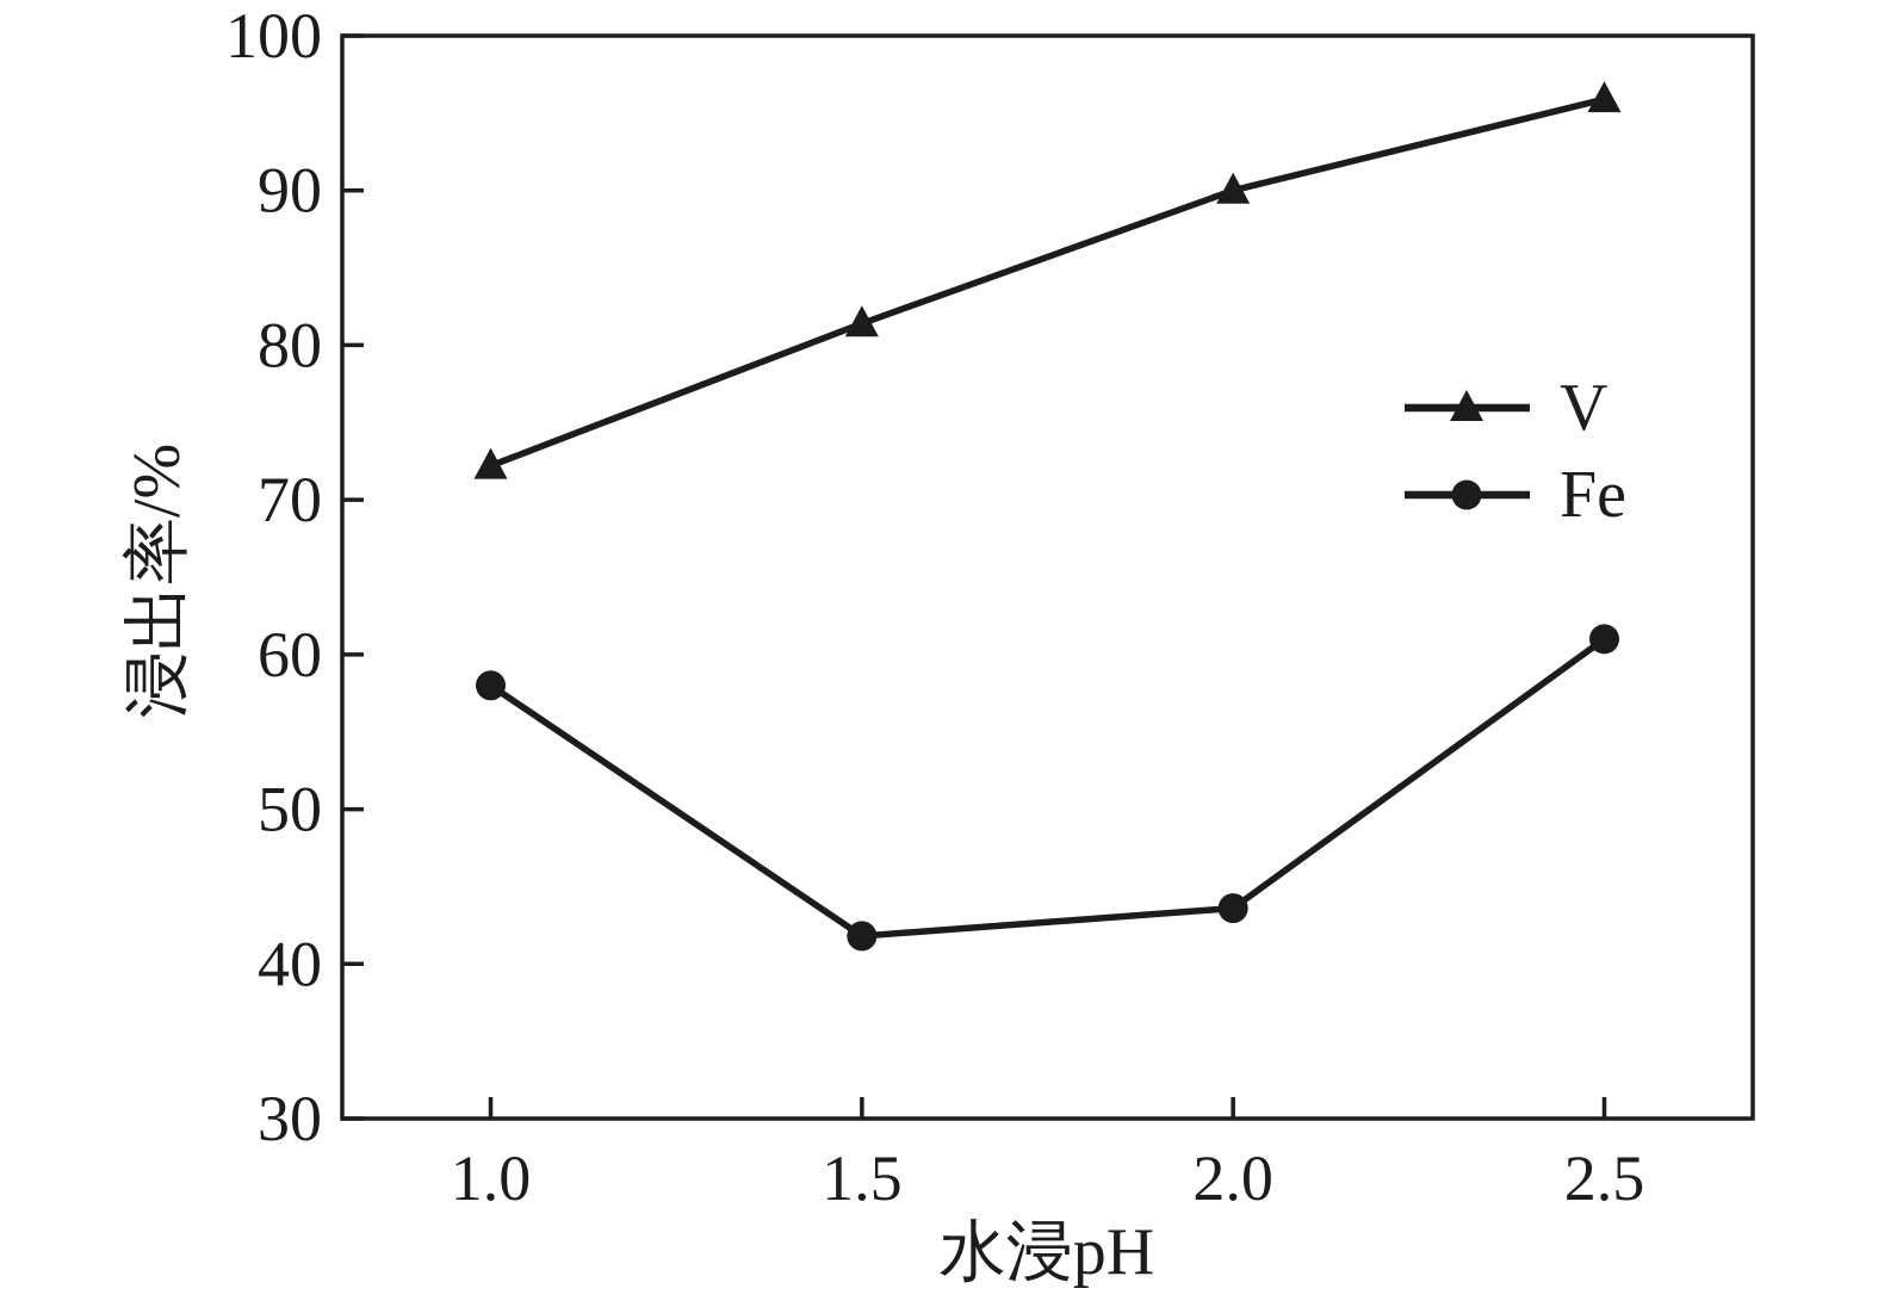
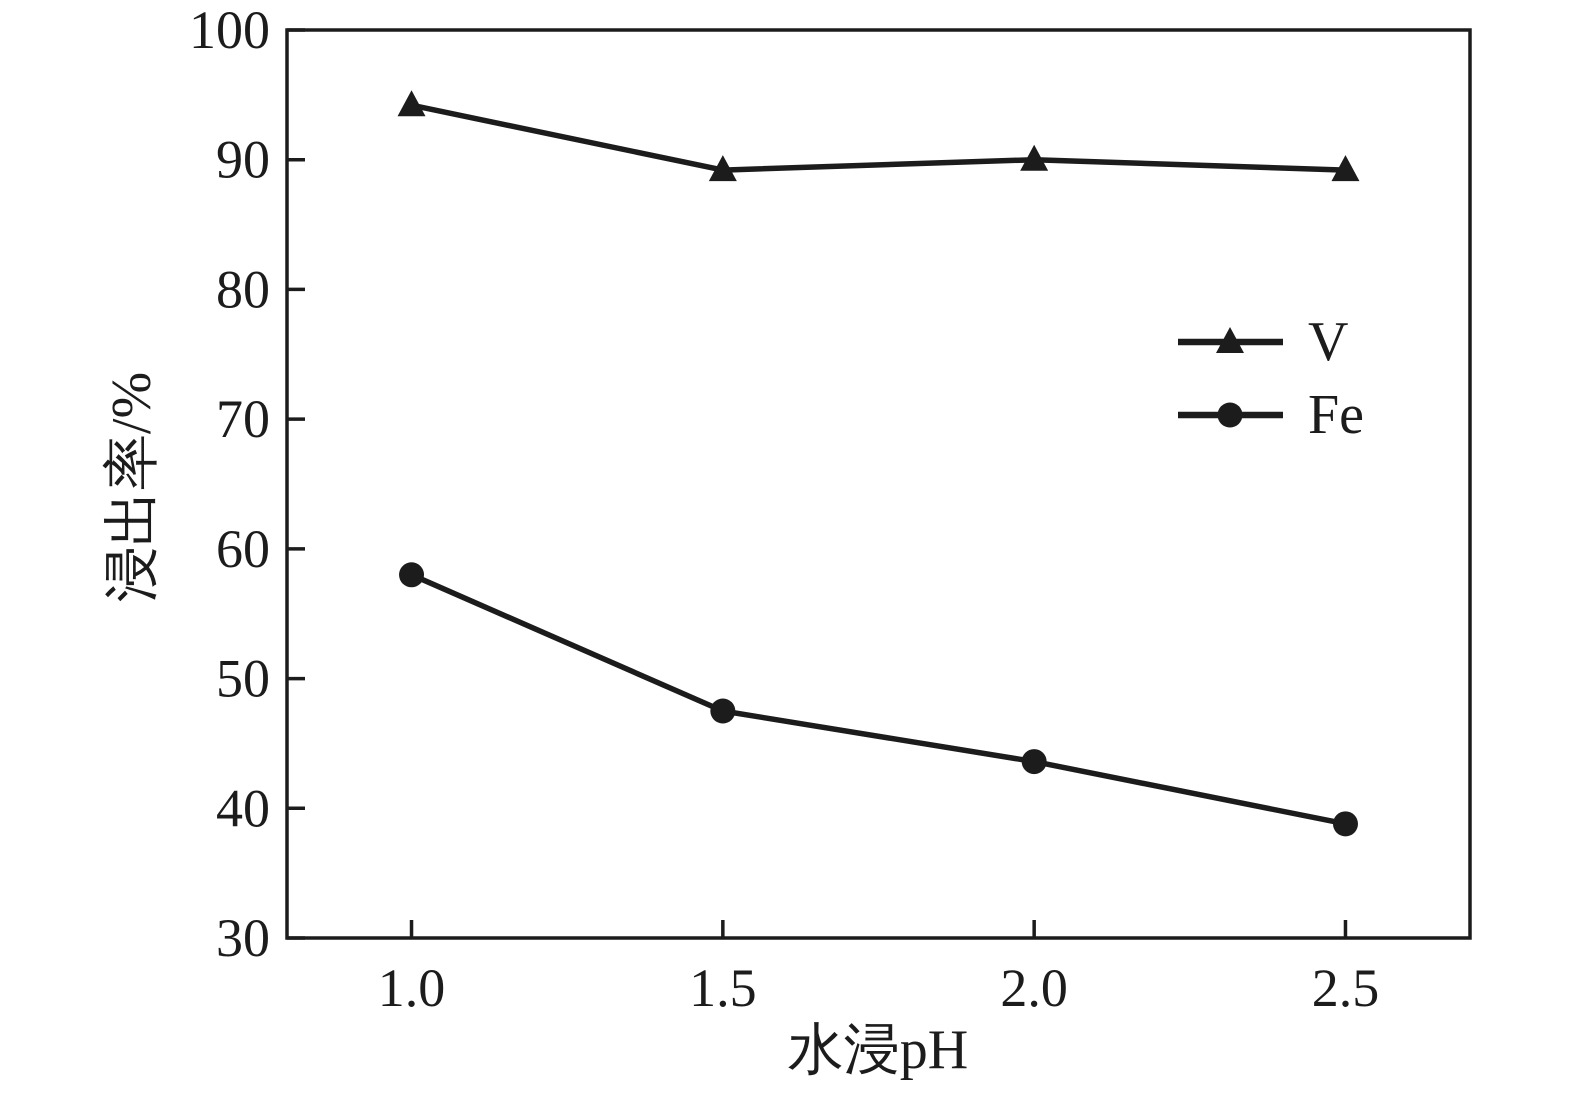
V/1.0: 72.2 -> 94.2
V/1.5: 81.4 -> 89.2
Fe/1.5: 41.8 -> 47.5
V/2.5: 95.9 -> 89.2
Fe/2.5: 61.0 -> 38.8
